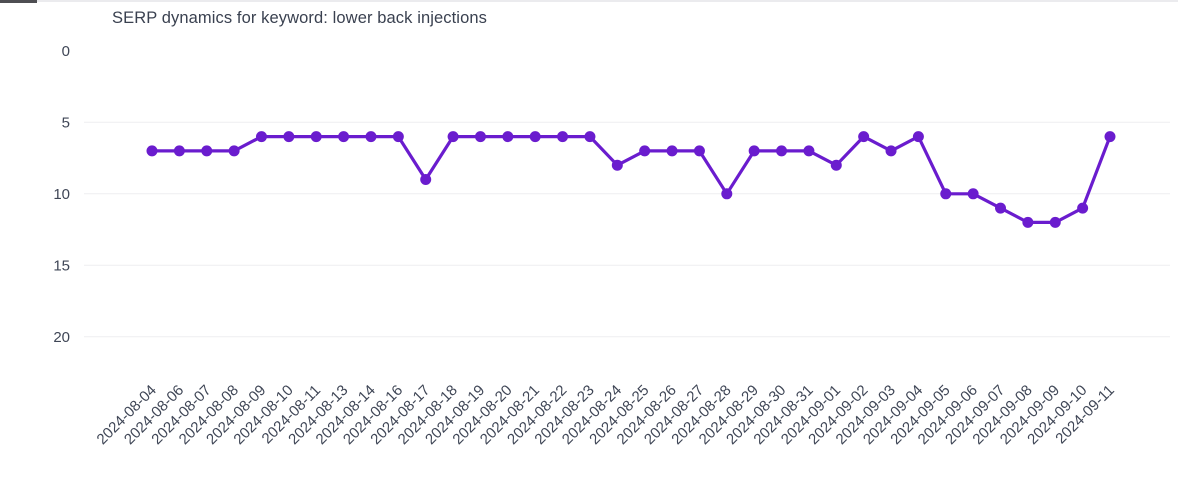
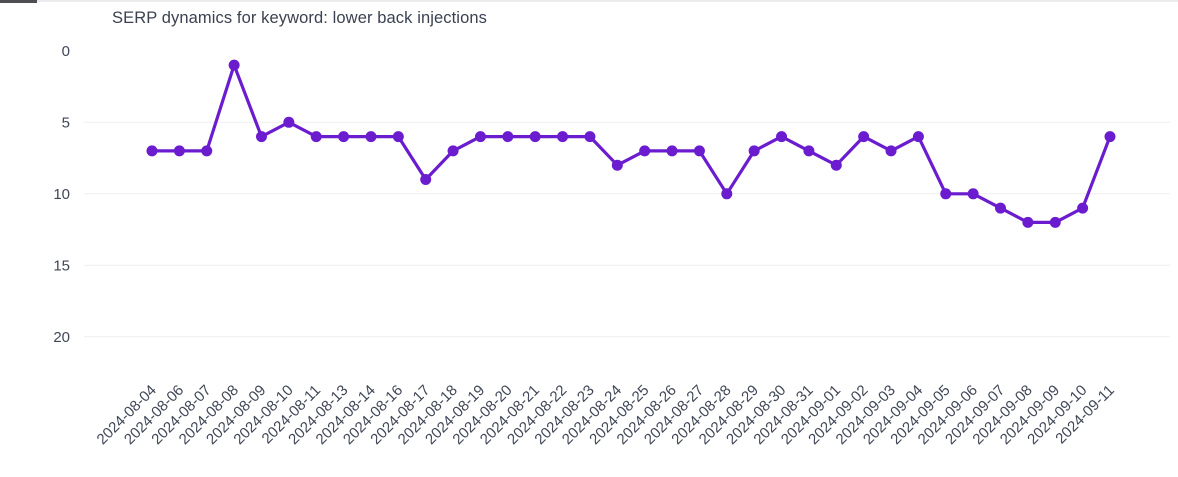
2024-08-08: 7 -> 1
2024-08-10: 6 -> 5
2024-08-18: 6 -> 7
2024-08-30: 7 -> 6
